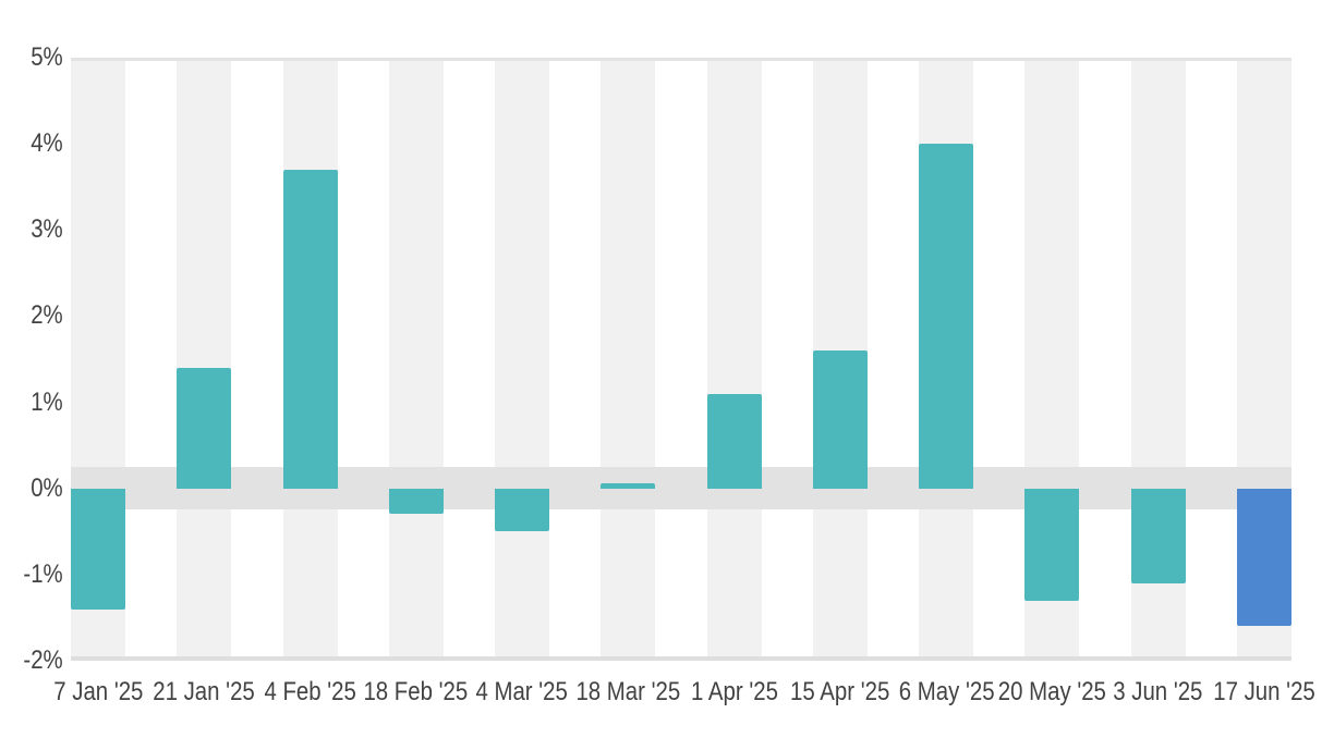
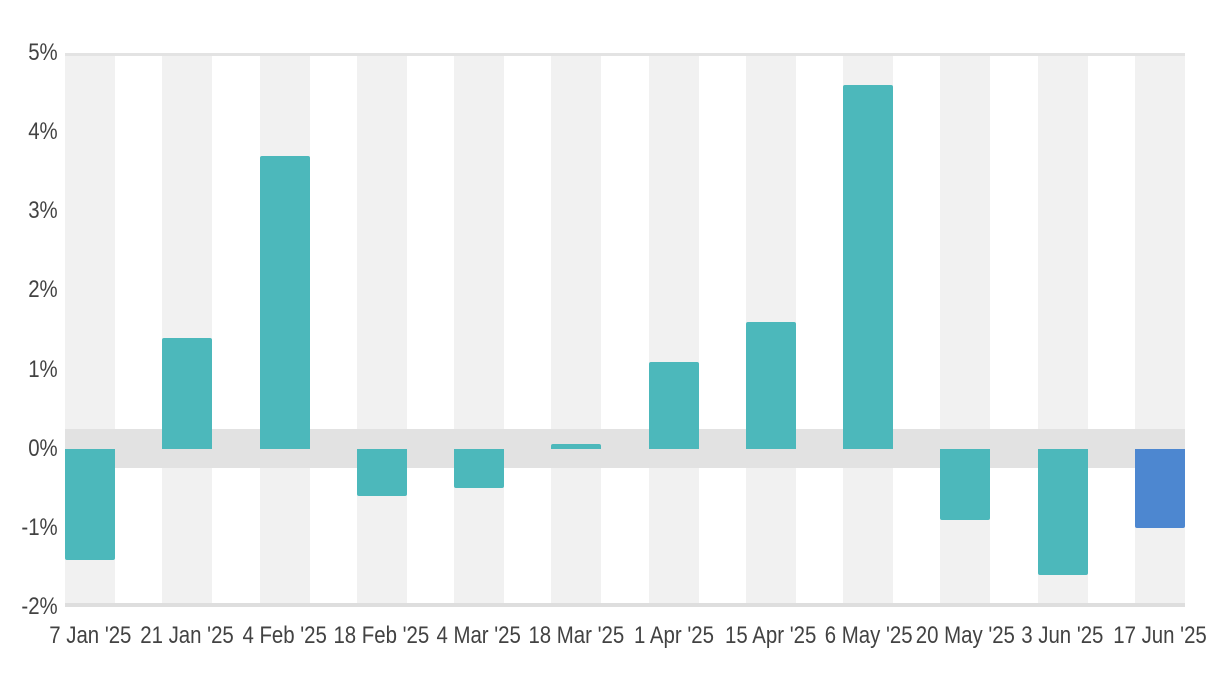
18 Feb '25: -0.3% -> -0.6%
6 May '25: 4.0% -> 4.6%
20 May '25: -1.3% -> -0.9%
3 Jun '25: -1.1% -> -1.6%
17 Jun '25: -1.6% -> -1.0%
